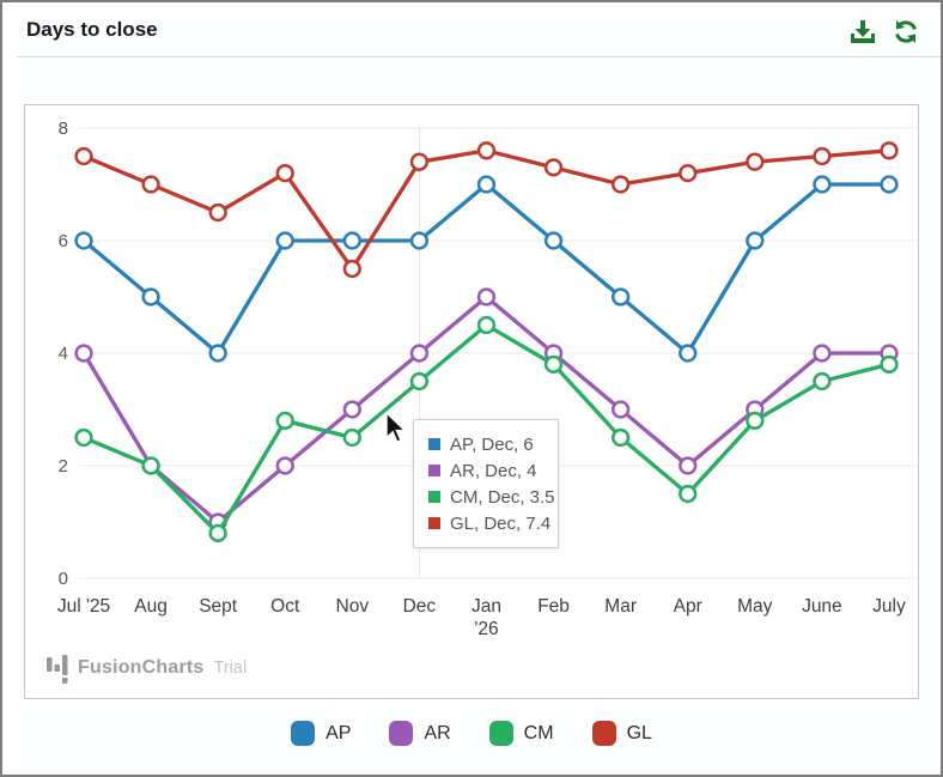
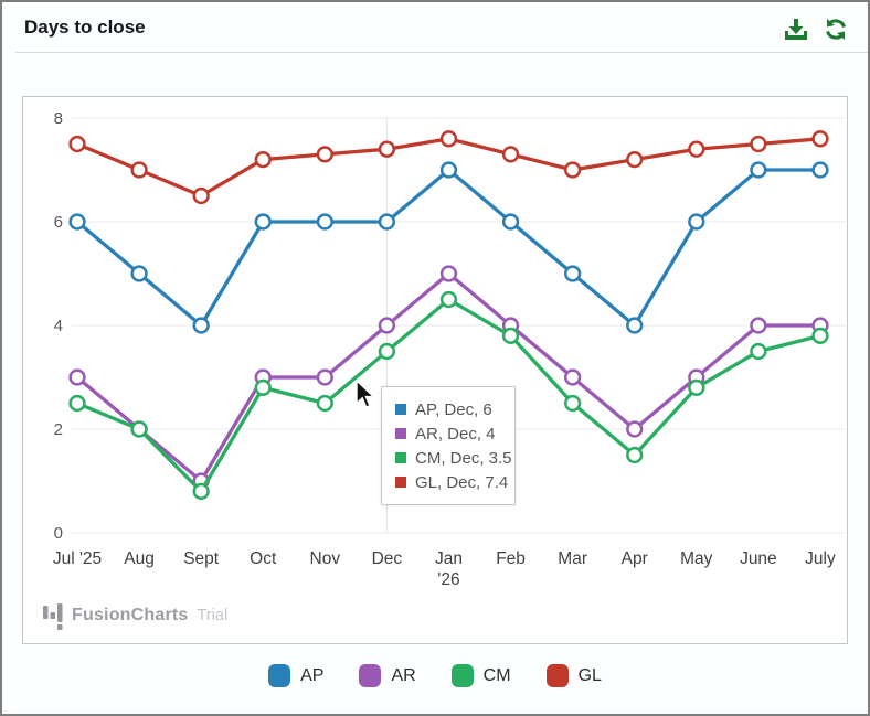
AR/Jul '25: 4 -> 3
AR/Oct: 2 -> 3
GL/Nov: 5.5 -> 7.3
